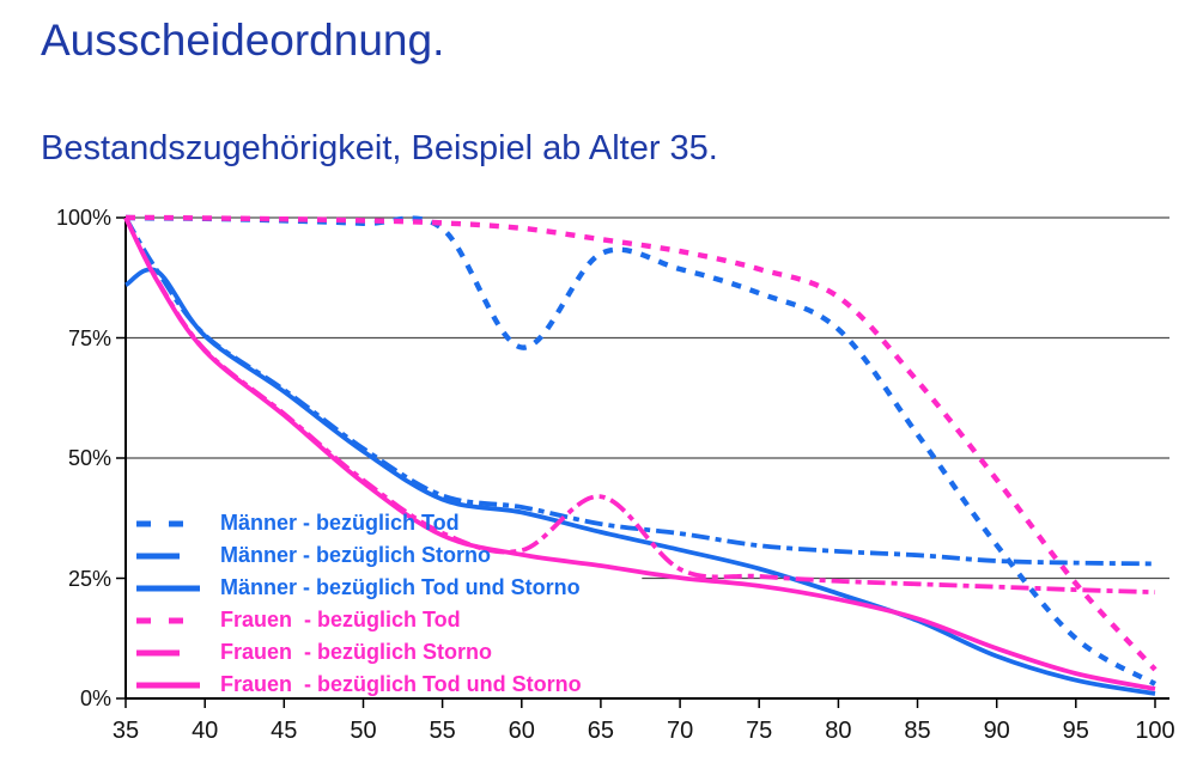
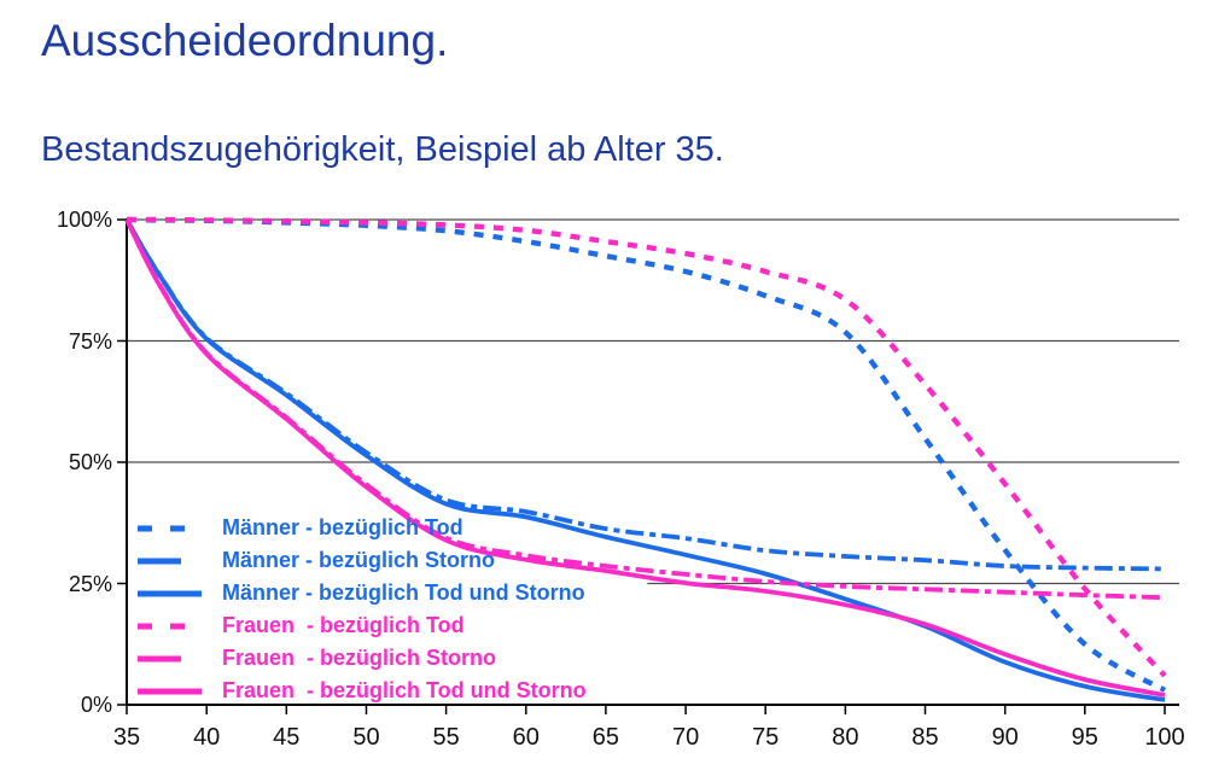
Männer - bezüglich Tod und Storno/35: 86% -> 100%
Männer - bezüglich Tod/60: 73% -> 96%
Frauen - bezüglich Storno/65: 42% -> 29%
